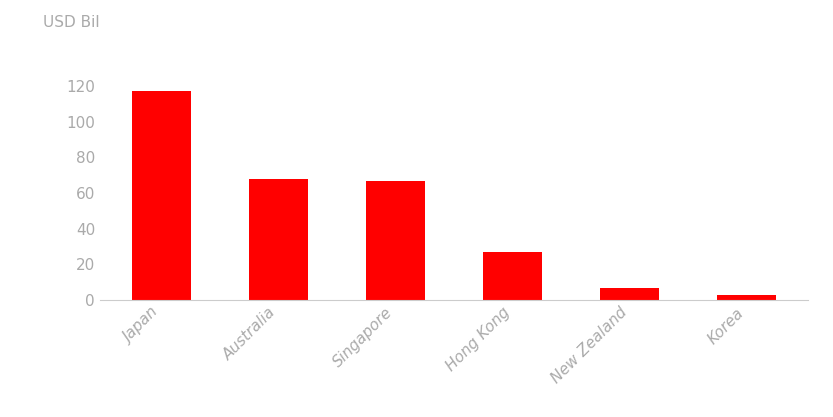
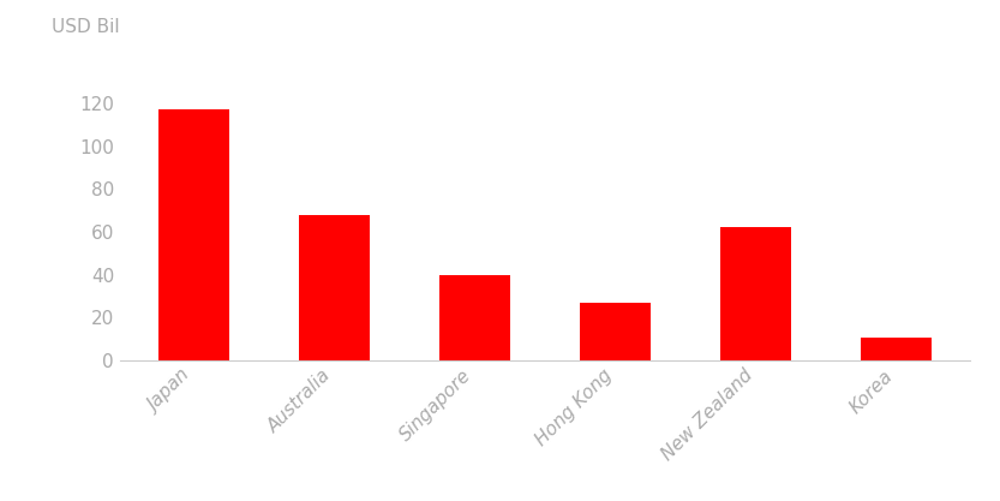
Singapore: 67 -> 40
New Zealand: 7 -> 62
Korea: 3 -> 11
